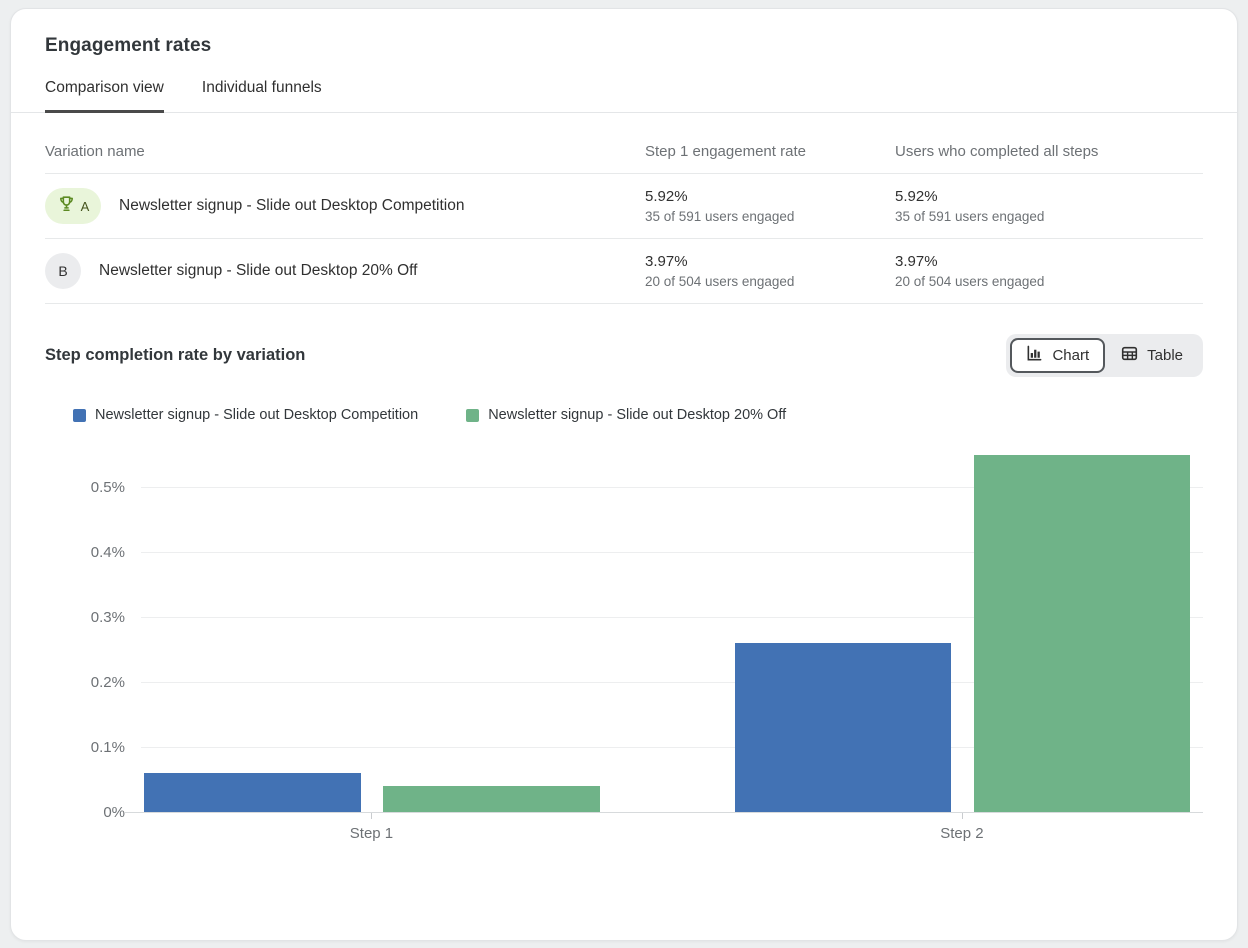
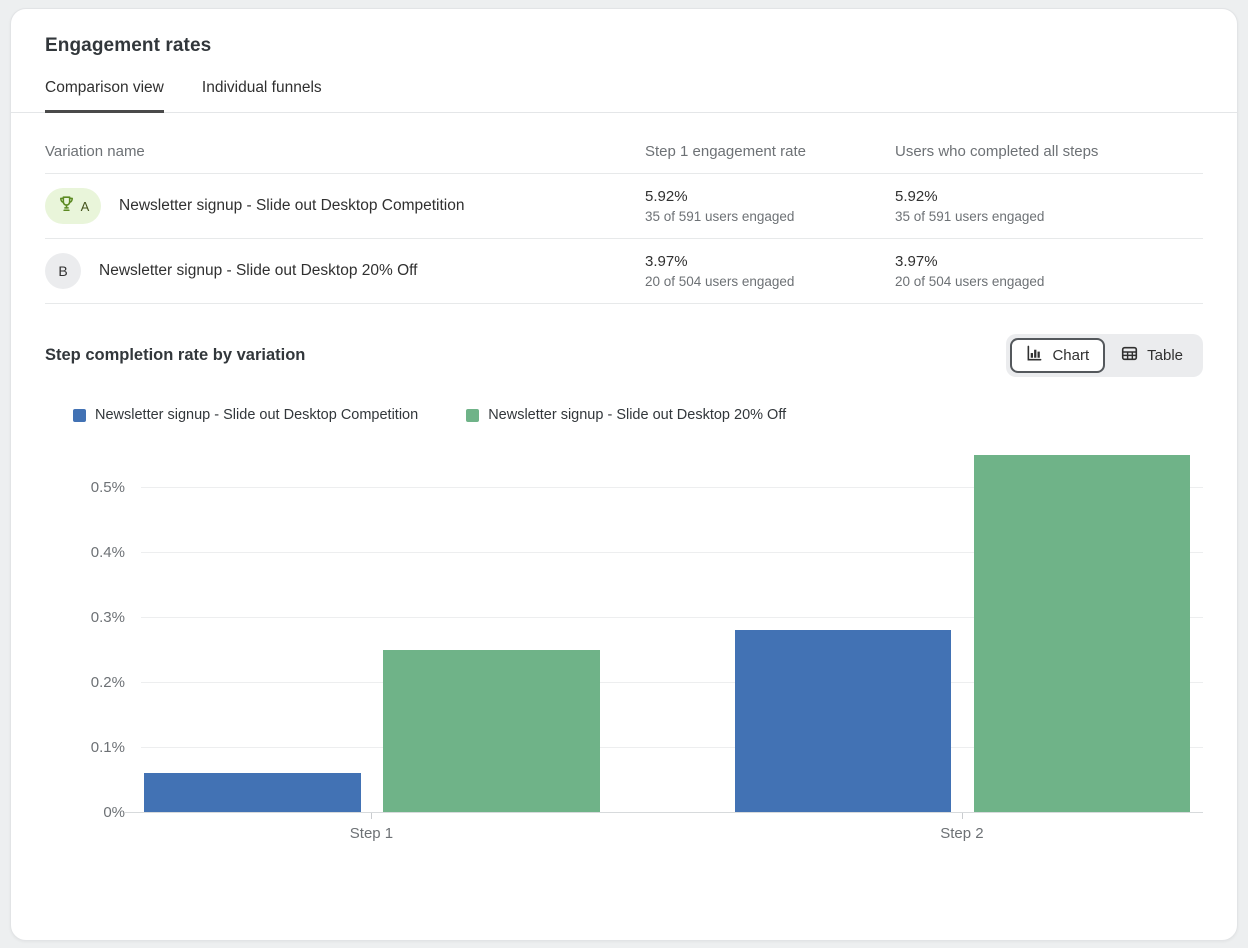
Newsletter signup - Slide out Desktop 20% Off/Step 1: 0.04% -> 0.25%
Newsletter signup - Slide out Desktop Competition/Step 2: 0.26% -> 0.28%
